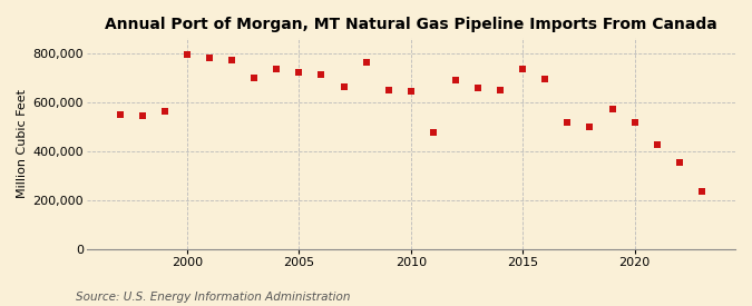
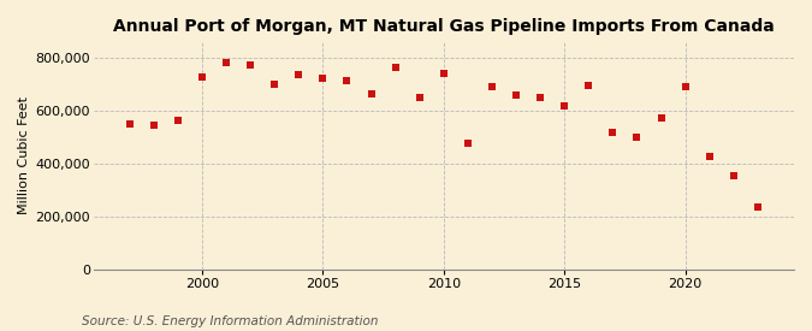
2000: 795,000 -> 725,000
2010: 645,000 -> 740,000
2015: 735,000 -> 615,000
2020: 515,000 -> 690,000
